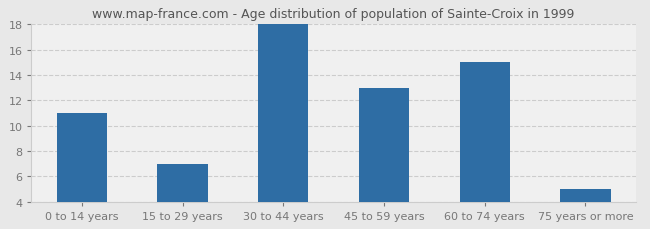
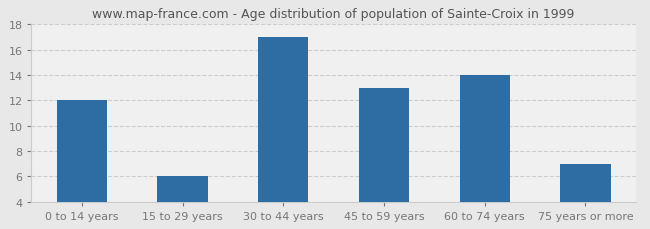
0 to 14 years: 11 -> 12
15 to 29 years: 7 -> 6
30 to 44 years: 18 -> 17
60 to 74 years: 15 -> 14
75 years or more: 5 -> 7
